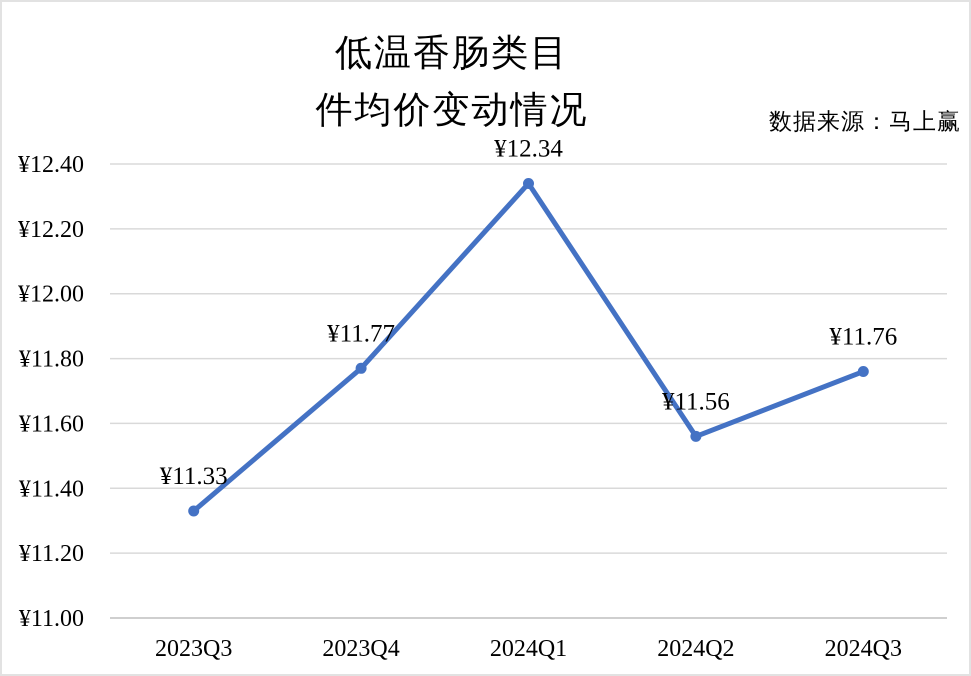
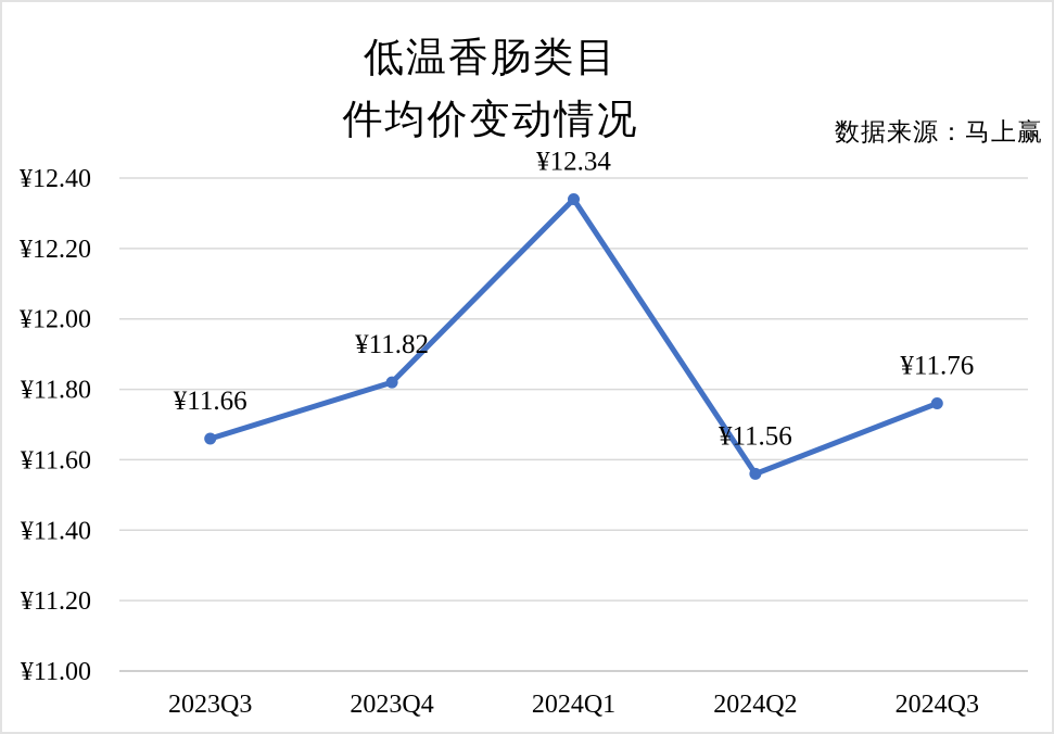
2023Q3: ¥11.33 -> ¥11.66
2023Q4: ¥11.77 -> ¥11.82
